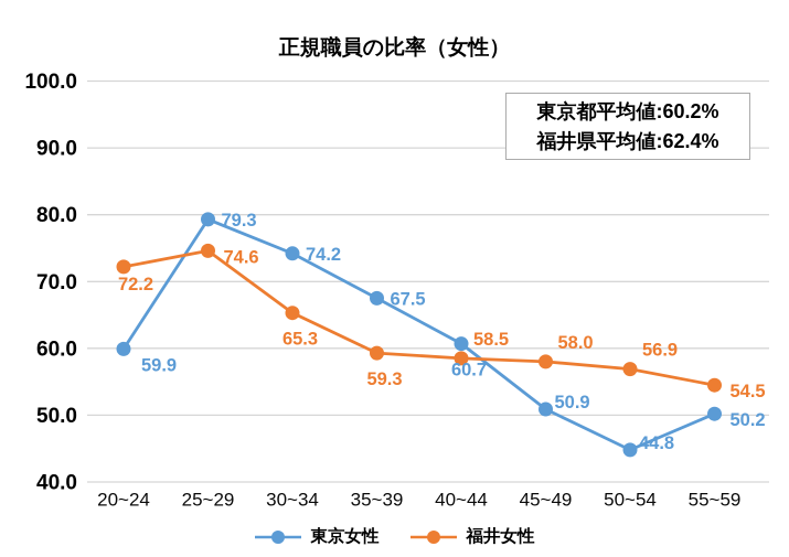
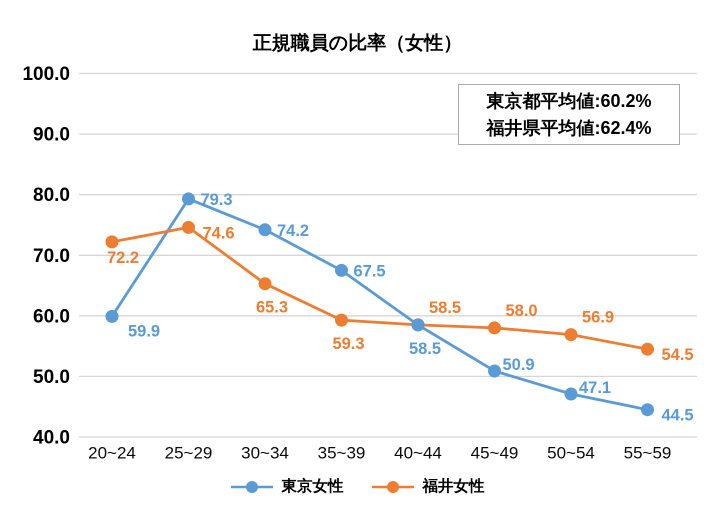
東京女性/40~44: 60.7 -> 58.5
東京女性/50~54: 44.8 -> 47.1
東京女性/55~59: 50.2 -> 44.5
